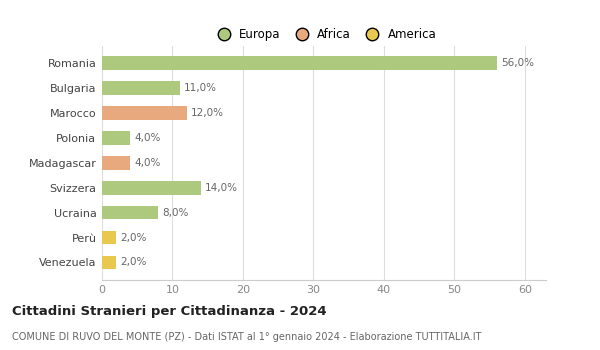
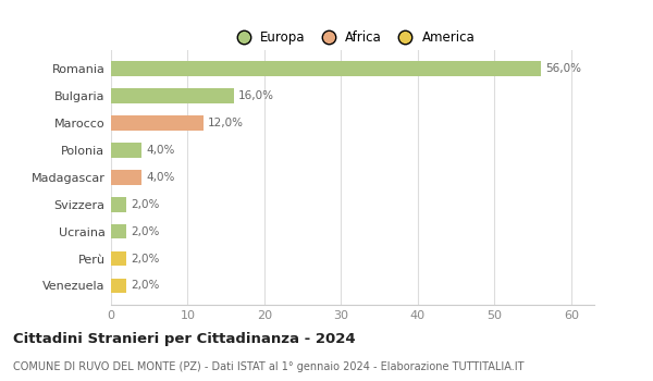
Bulgaria: 11,0% -> 16,0%
Svizzera: 14,0% -> 2,0%
Ucraina: 8,0% -> 2,0%
